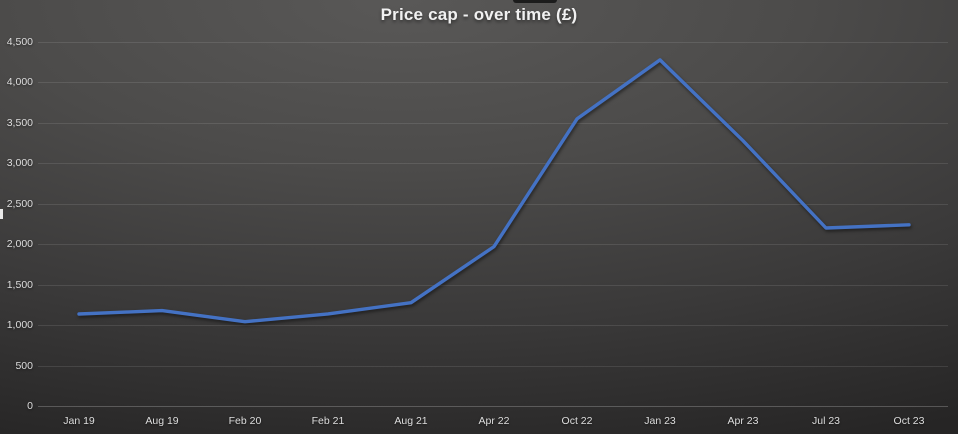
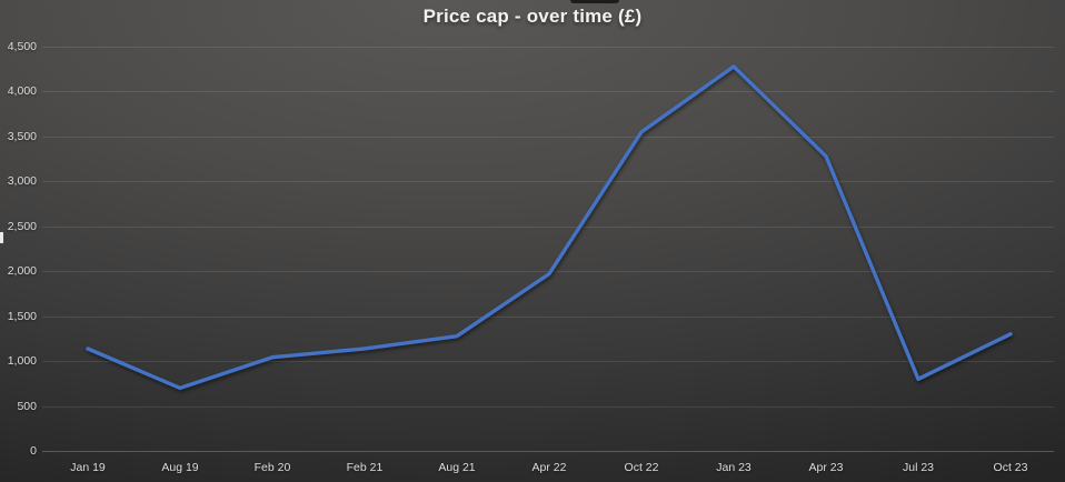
Aug 19: 1200 -> 700
Jul 23: 2200 -> 800
Oct 23: 2200 -> 1300
